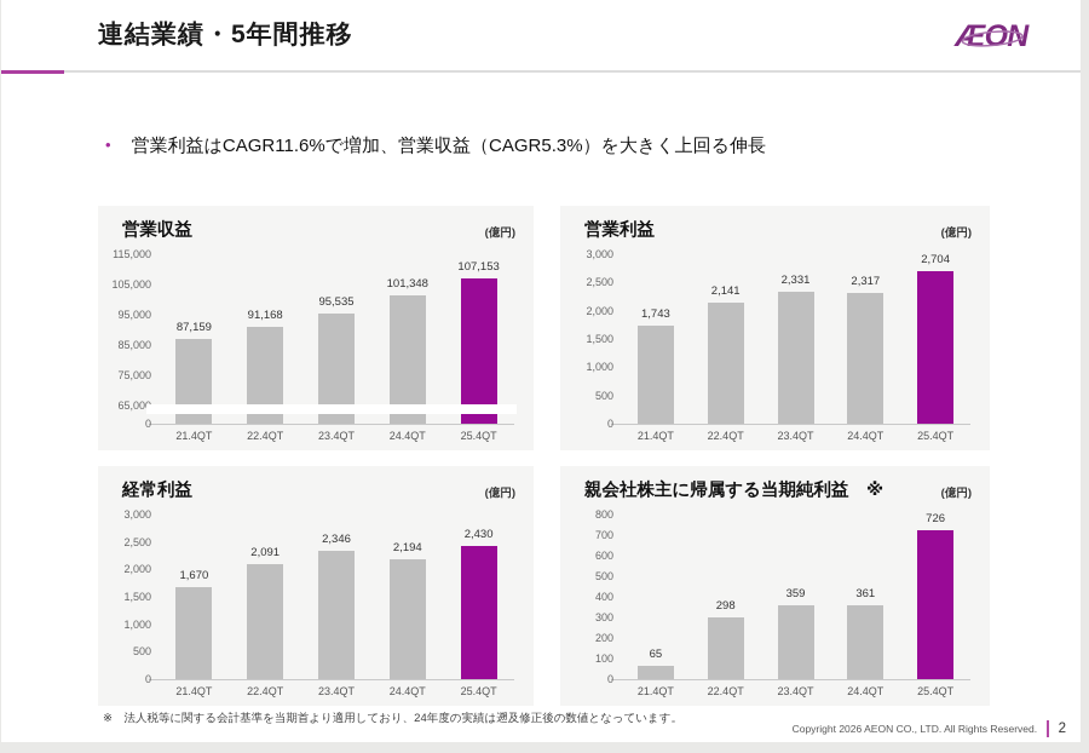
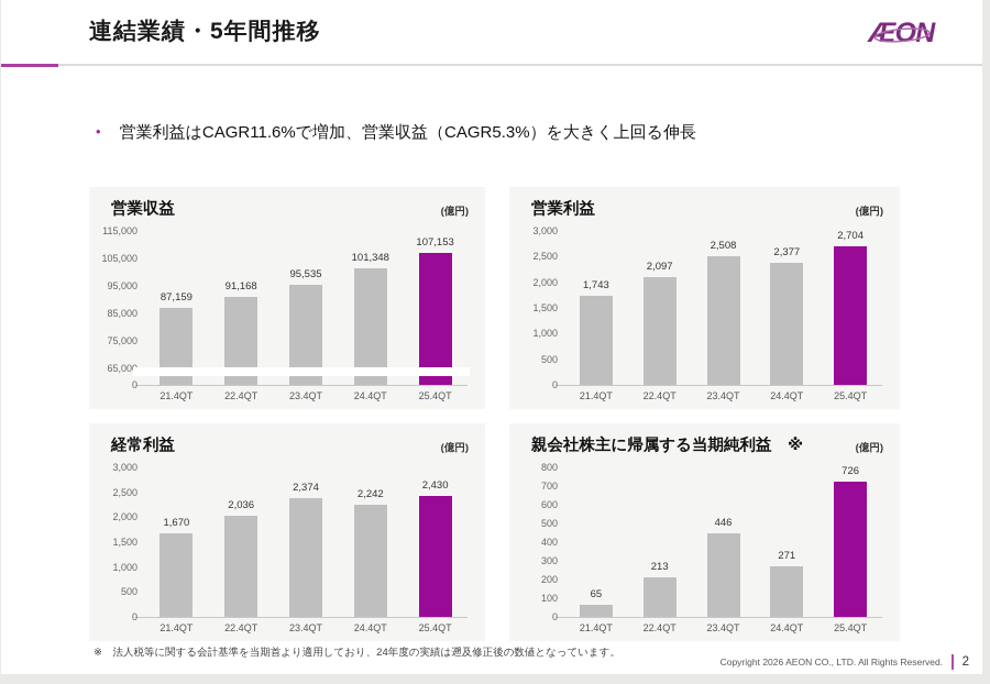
営業利益/22.4QT: 2,141 -> 2,097
営業利益/23.4QT: 2,331 -> 2,508
営業利益/24.4QT: 2,317 -> 2,377
経常利益/22.4QT: 2,091 -> 2,036
経常利益/23.4QT: 2,346 -> 2,374
経常利益/24.4QT: 2,194 -> 2,242
親会社株主に帰属する当期純利益 ※/22.4QT: 298 -> 213
親会社株主に帰属する当期純利益 ※/23.4QT: 359 -> 446
親会社株主に帰属する当期純利益 ※/24.4QT: 361 -> 271
